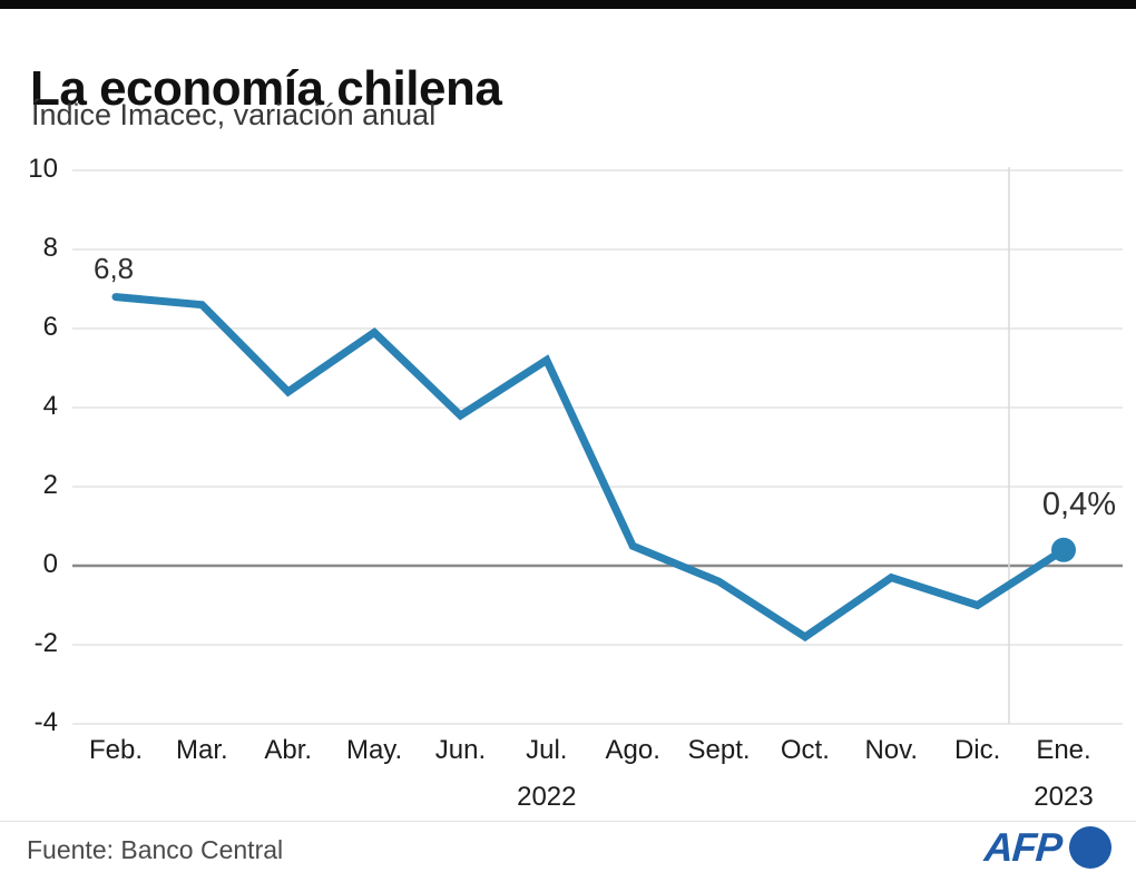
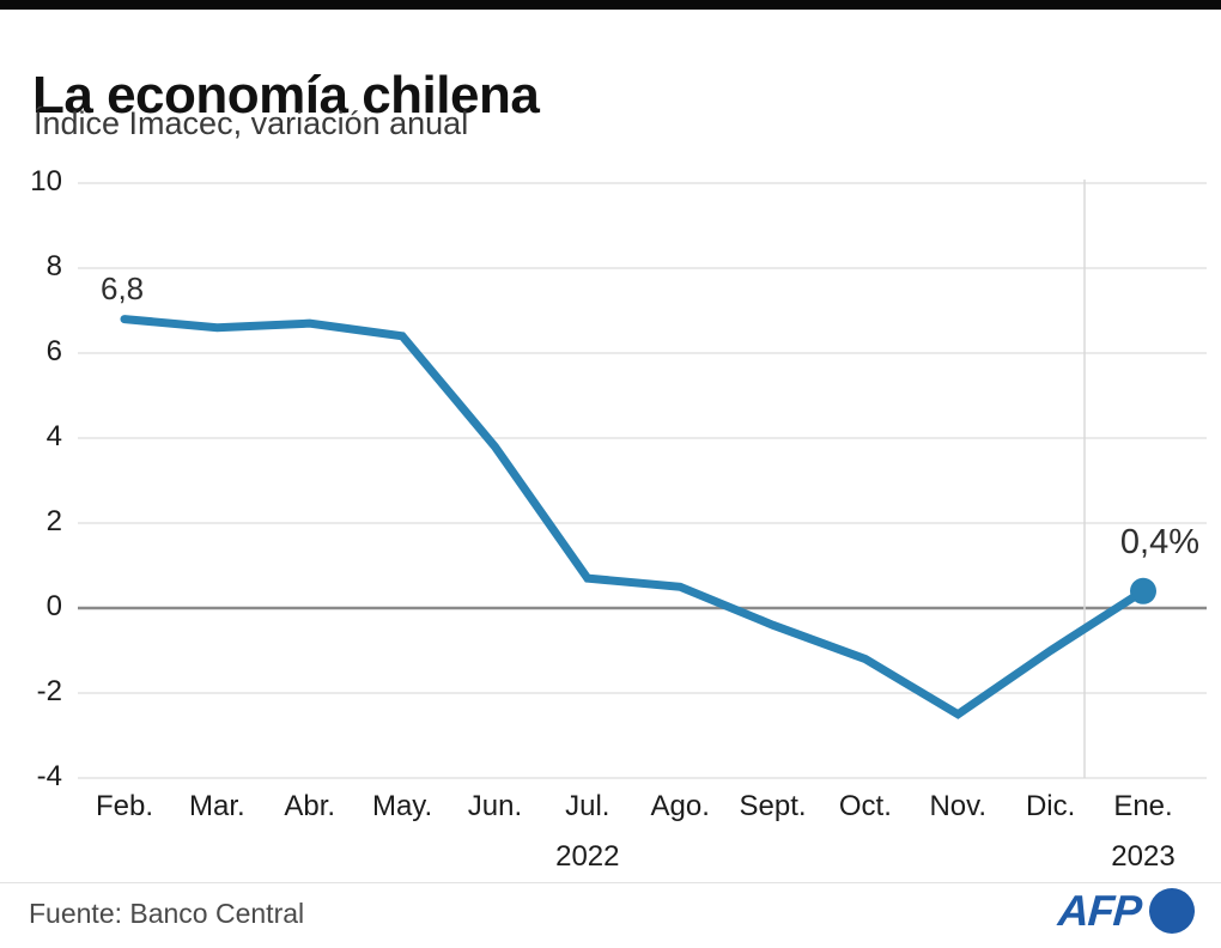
Abr.: 4.4 -> 6.7
May.: 5.9 -> 6.4
Jul.: 5.2 -> 0.7
Oct.: -1.8 -> -1.2
Nov.: -0.3 -> -2.5
